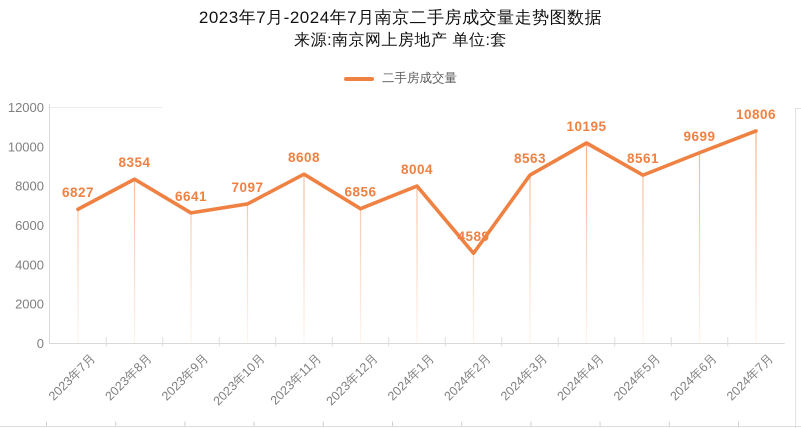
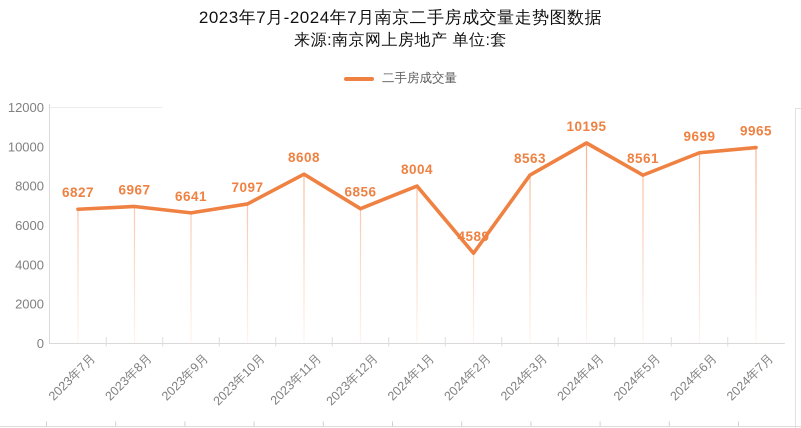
2023年8月: 8354 -> 6967
2024年7月: 10806 -> 9965
